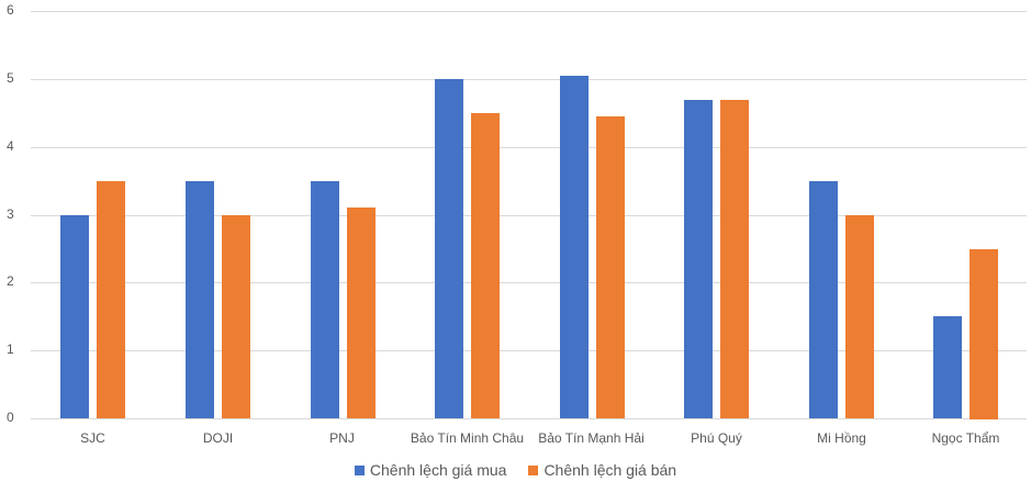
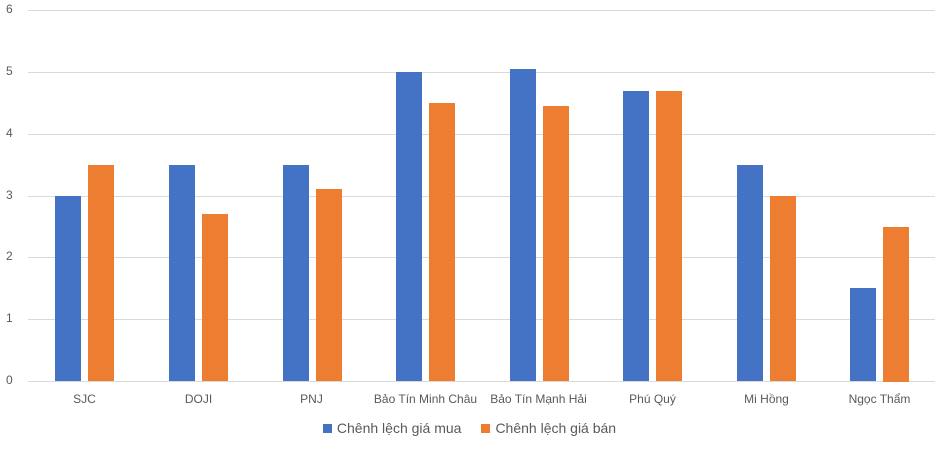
Chênh lệch giá bán/DOJI: 3.0 -> 2.7
